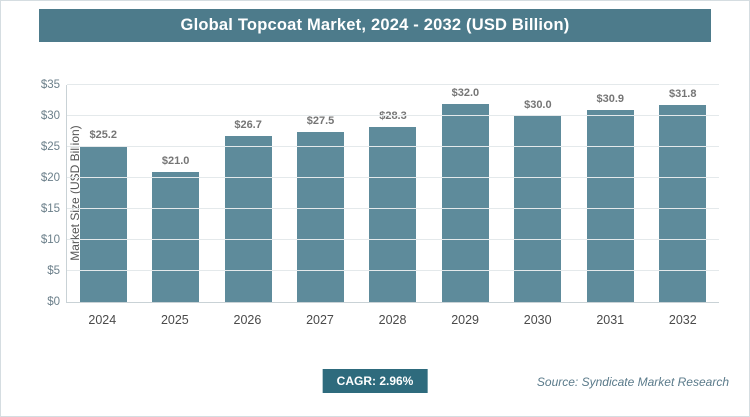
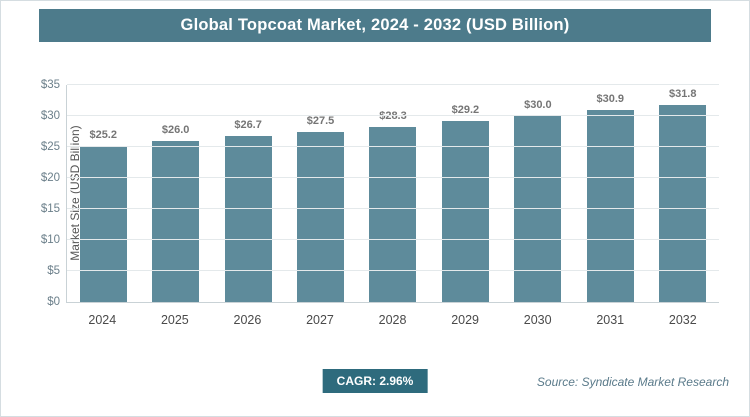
2025: $21.0 -> $26.0
2029: $32.0 -> $29.2
